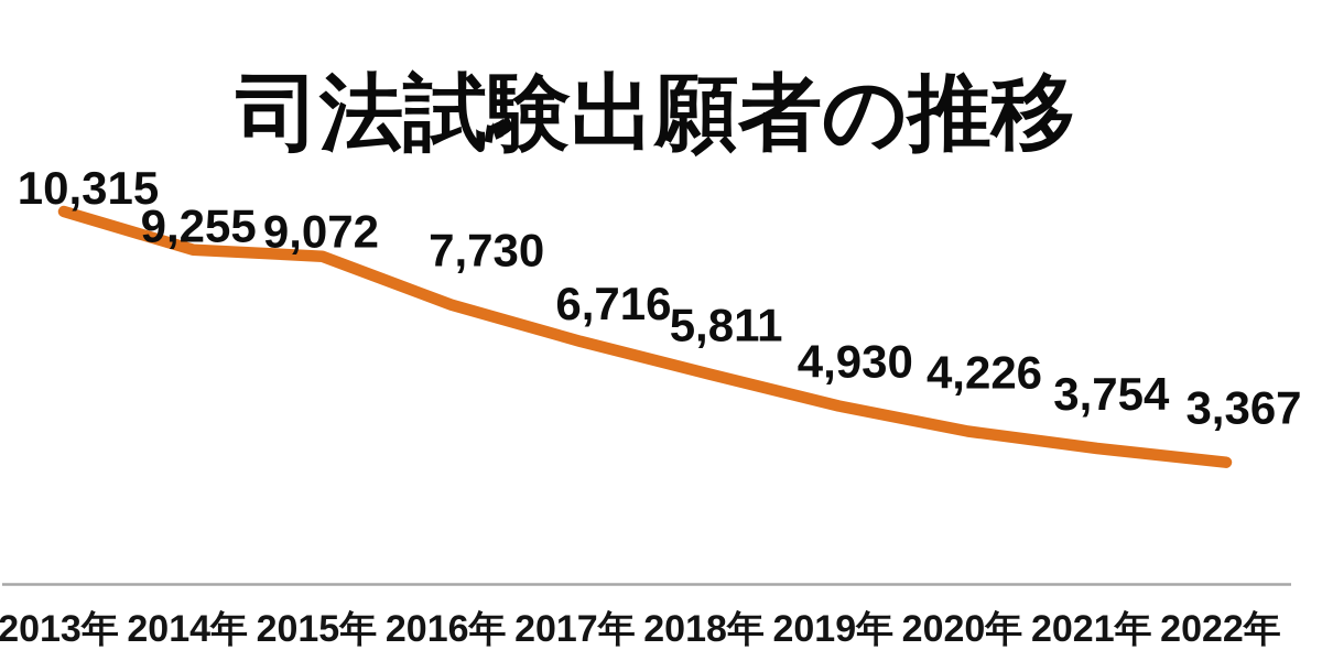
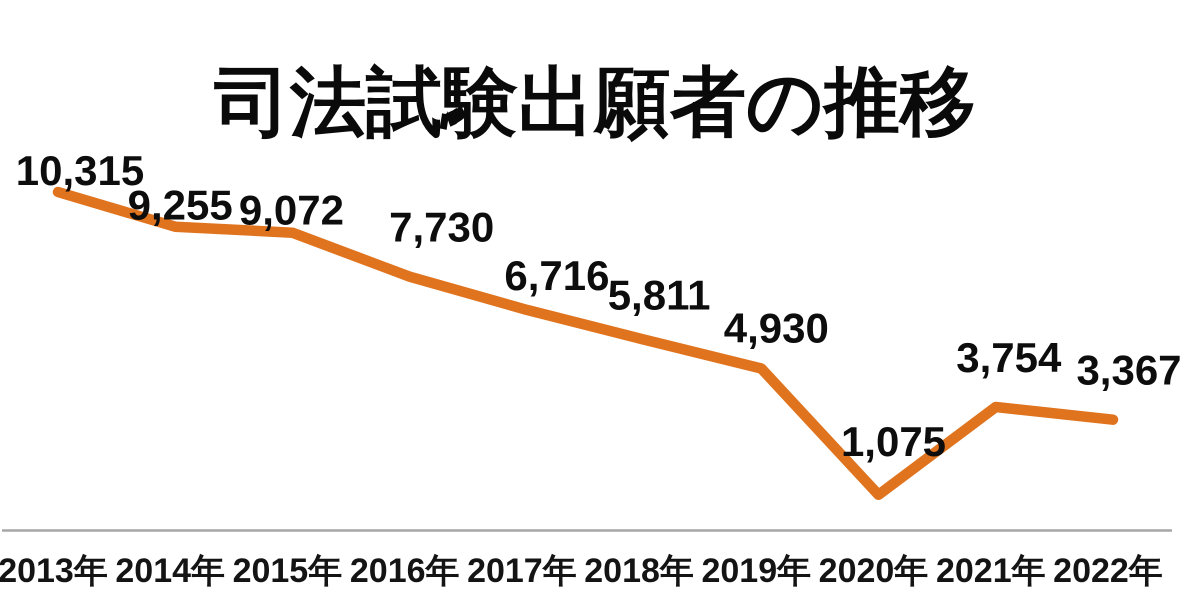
2020年: 4,226 -> 1,075
